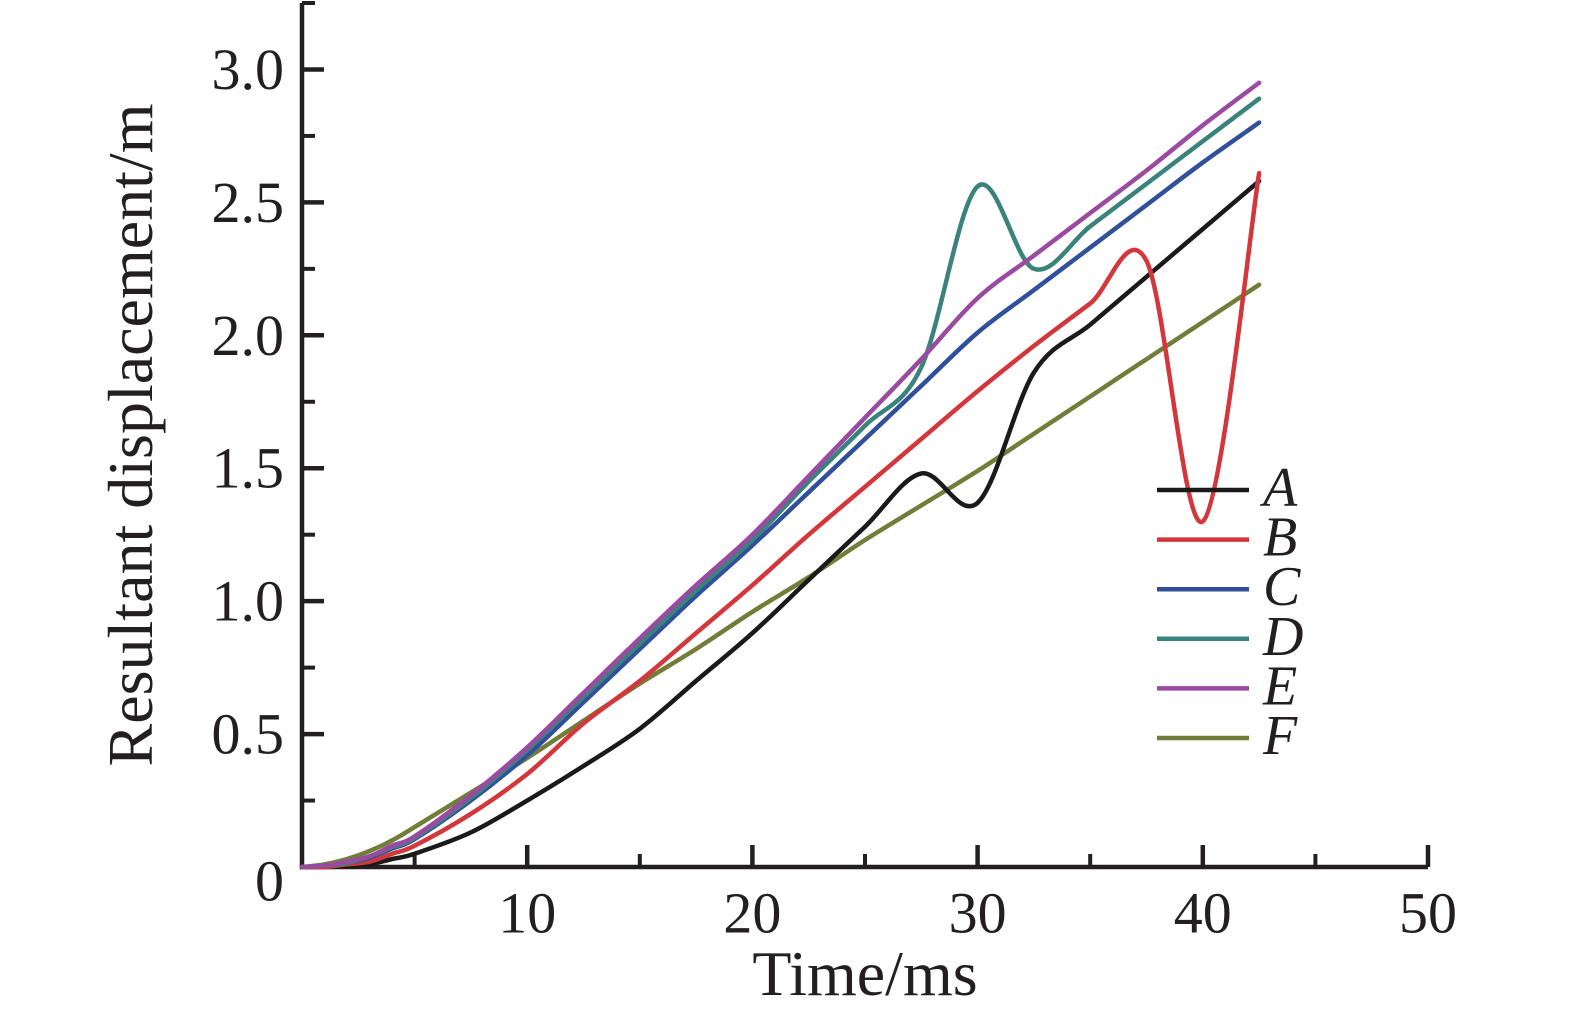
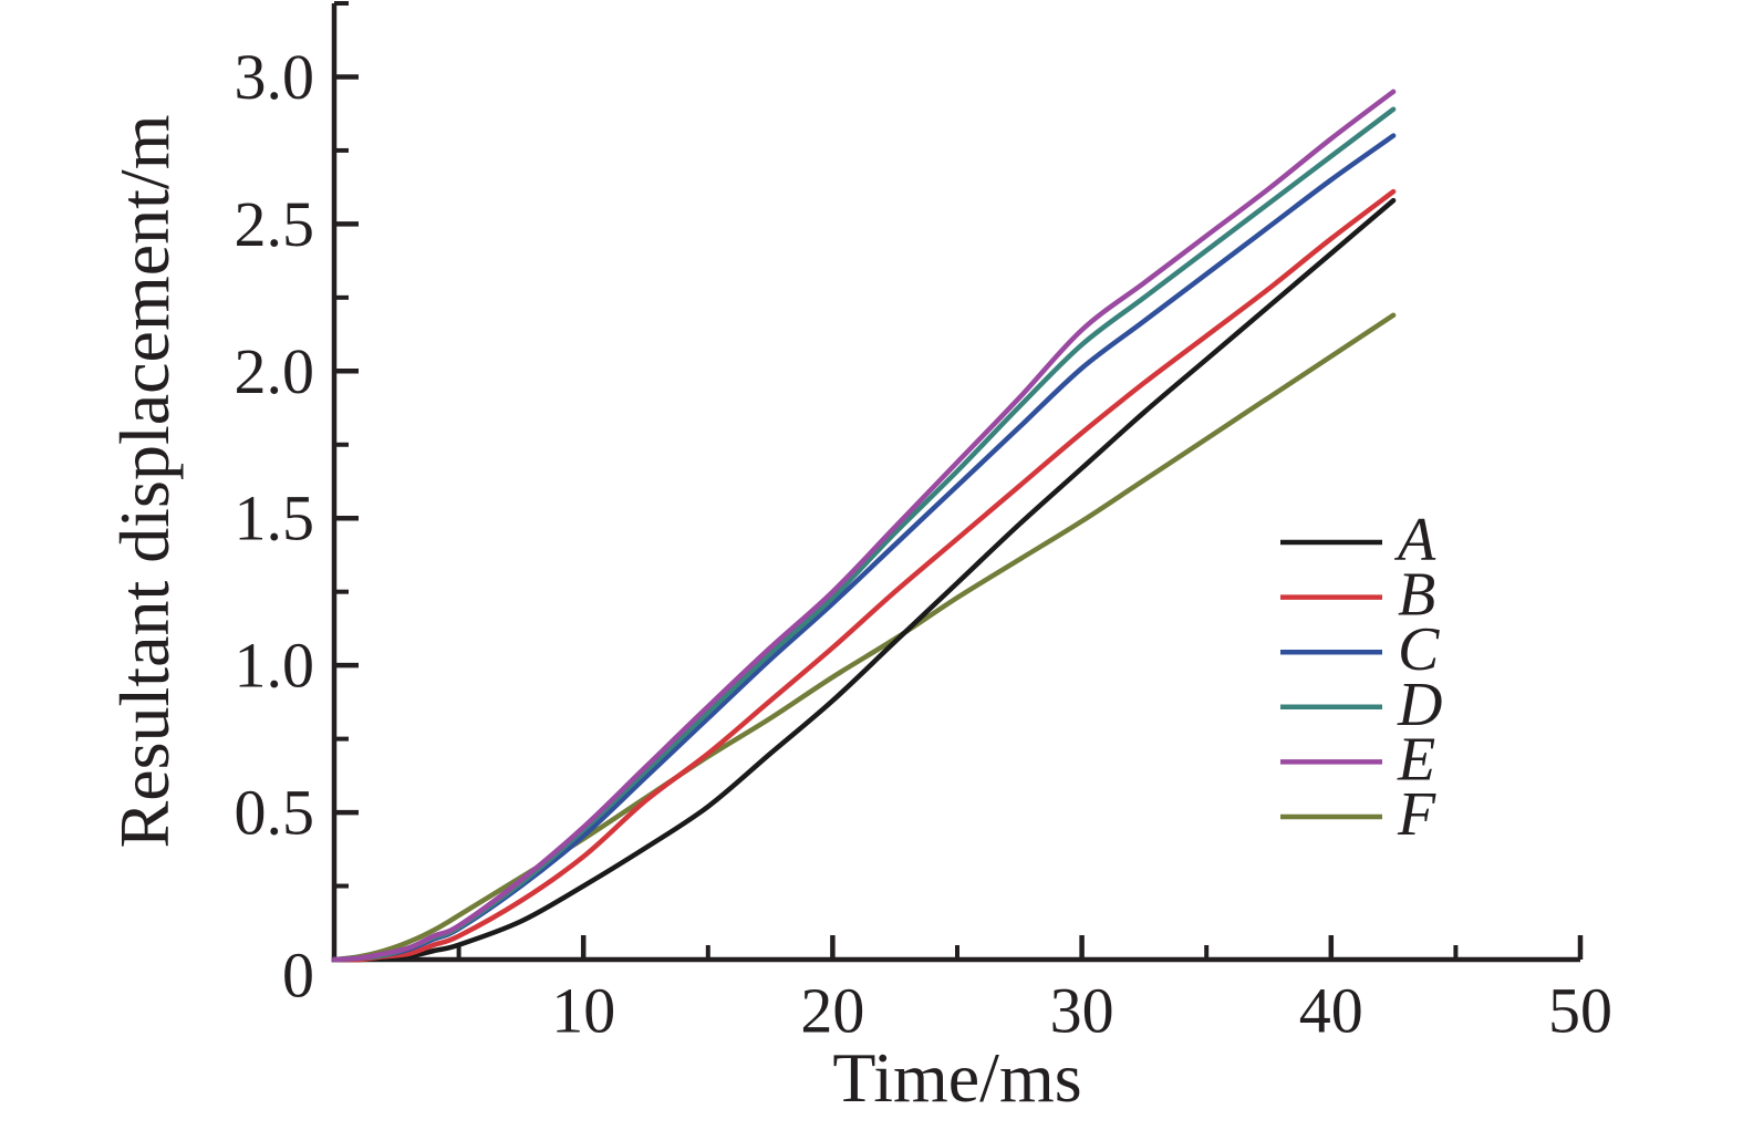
A/30: 1.37 -> 1.67
D/30: 2.56 -> 2.09
B/40: 1.30 -> 2.45
